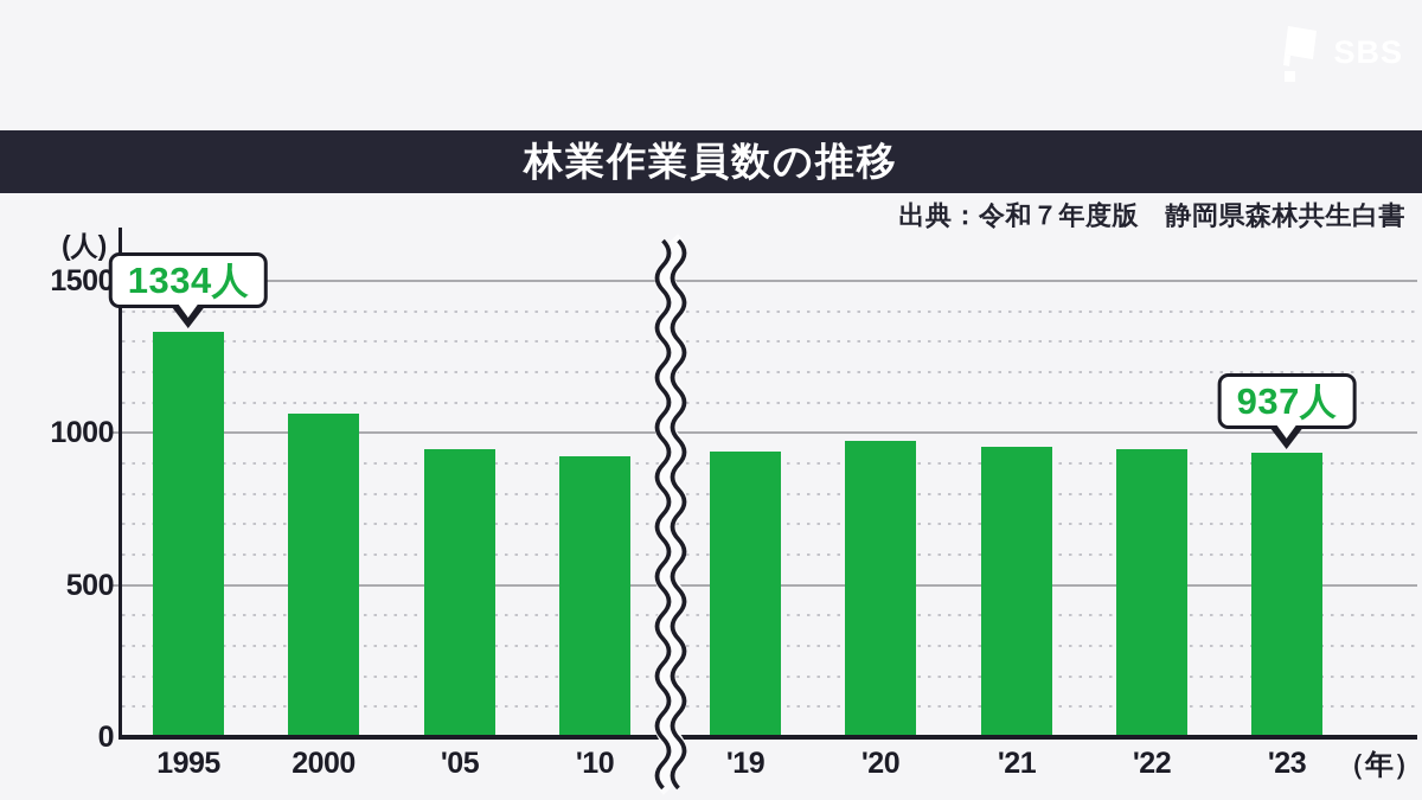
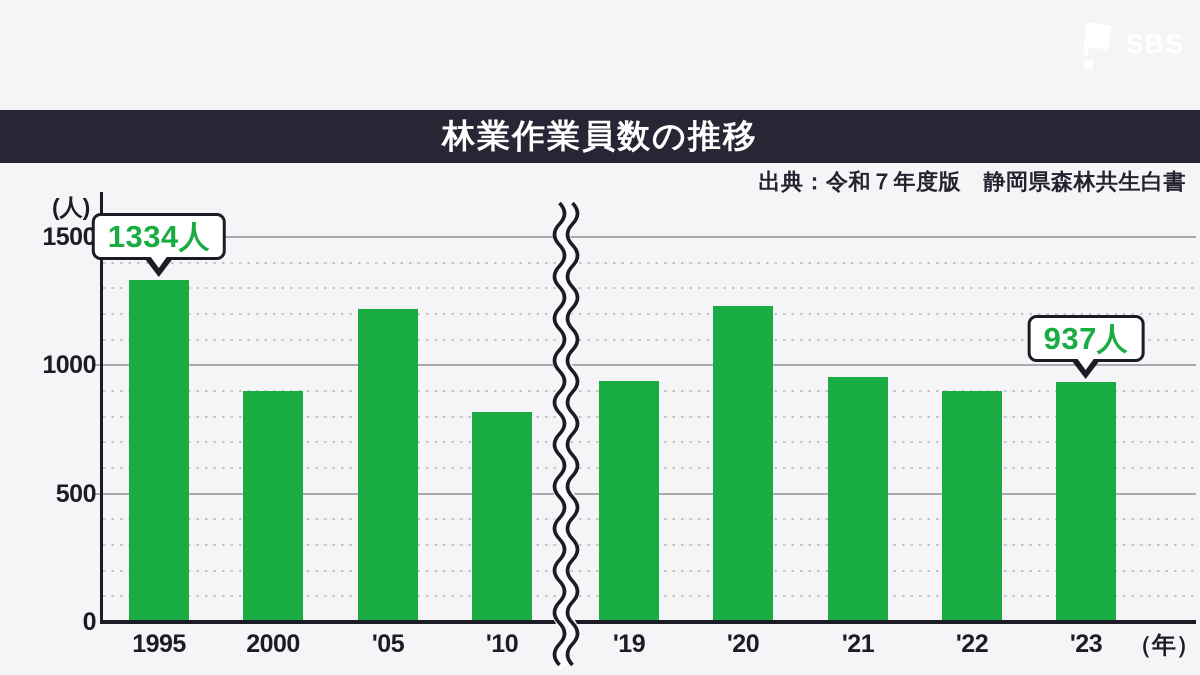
2000: 1060 -> 900
'05: 940 -> 1220
'10: 920 -> 820
'20: 980 -> 1230
'22: 940 -> 900
